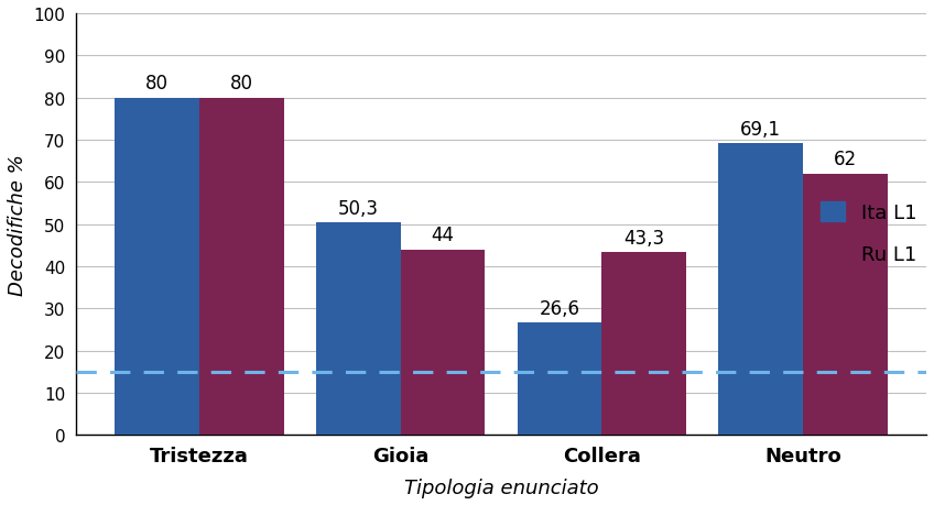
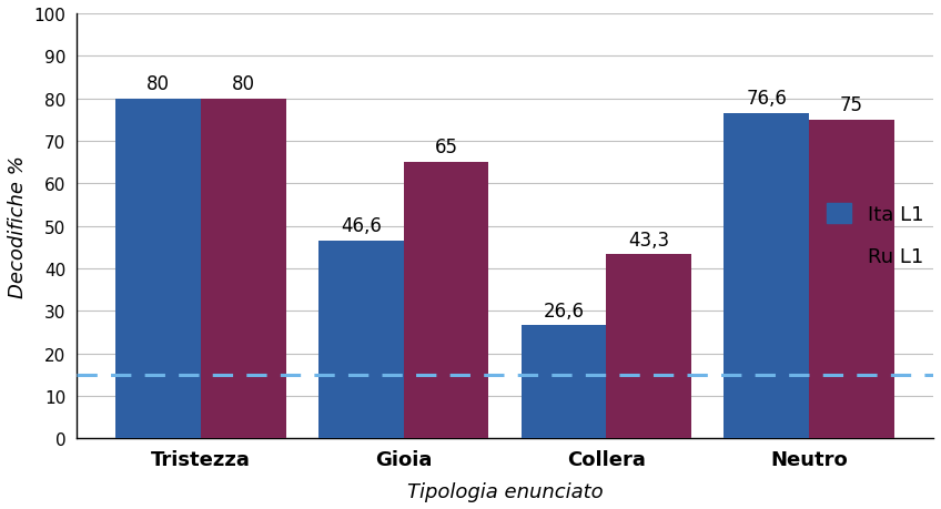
Ita L1/Gioia: 50,3 -> 46,6
Ru L1/Gioia: 44 -> 65
Ita L1/Neutro: 69,1 -> 76,6
Ru L1/Neutro: 62 -> 75
